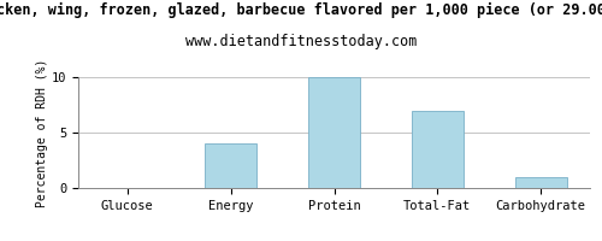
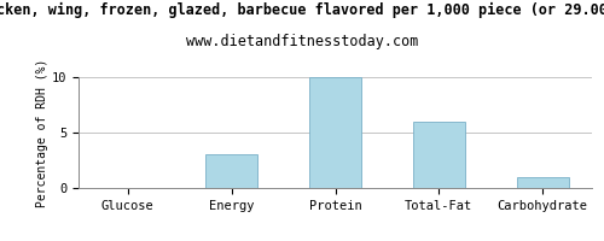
Energy: 4 -> 3
Total-Fat: 7 -> 6
